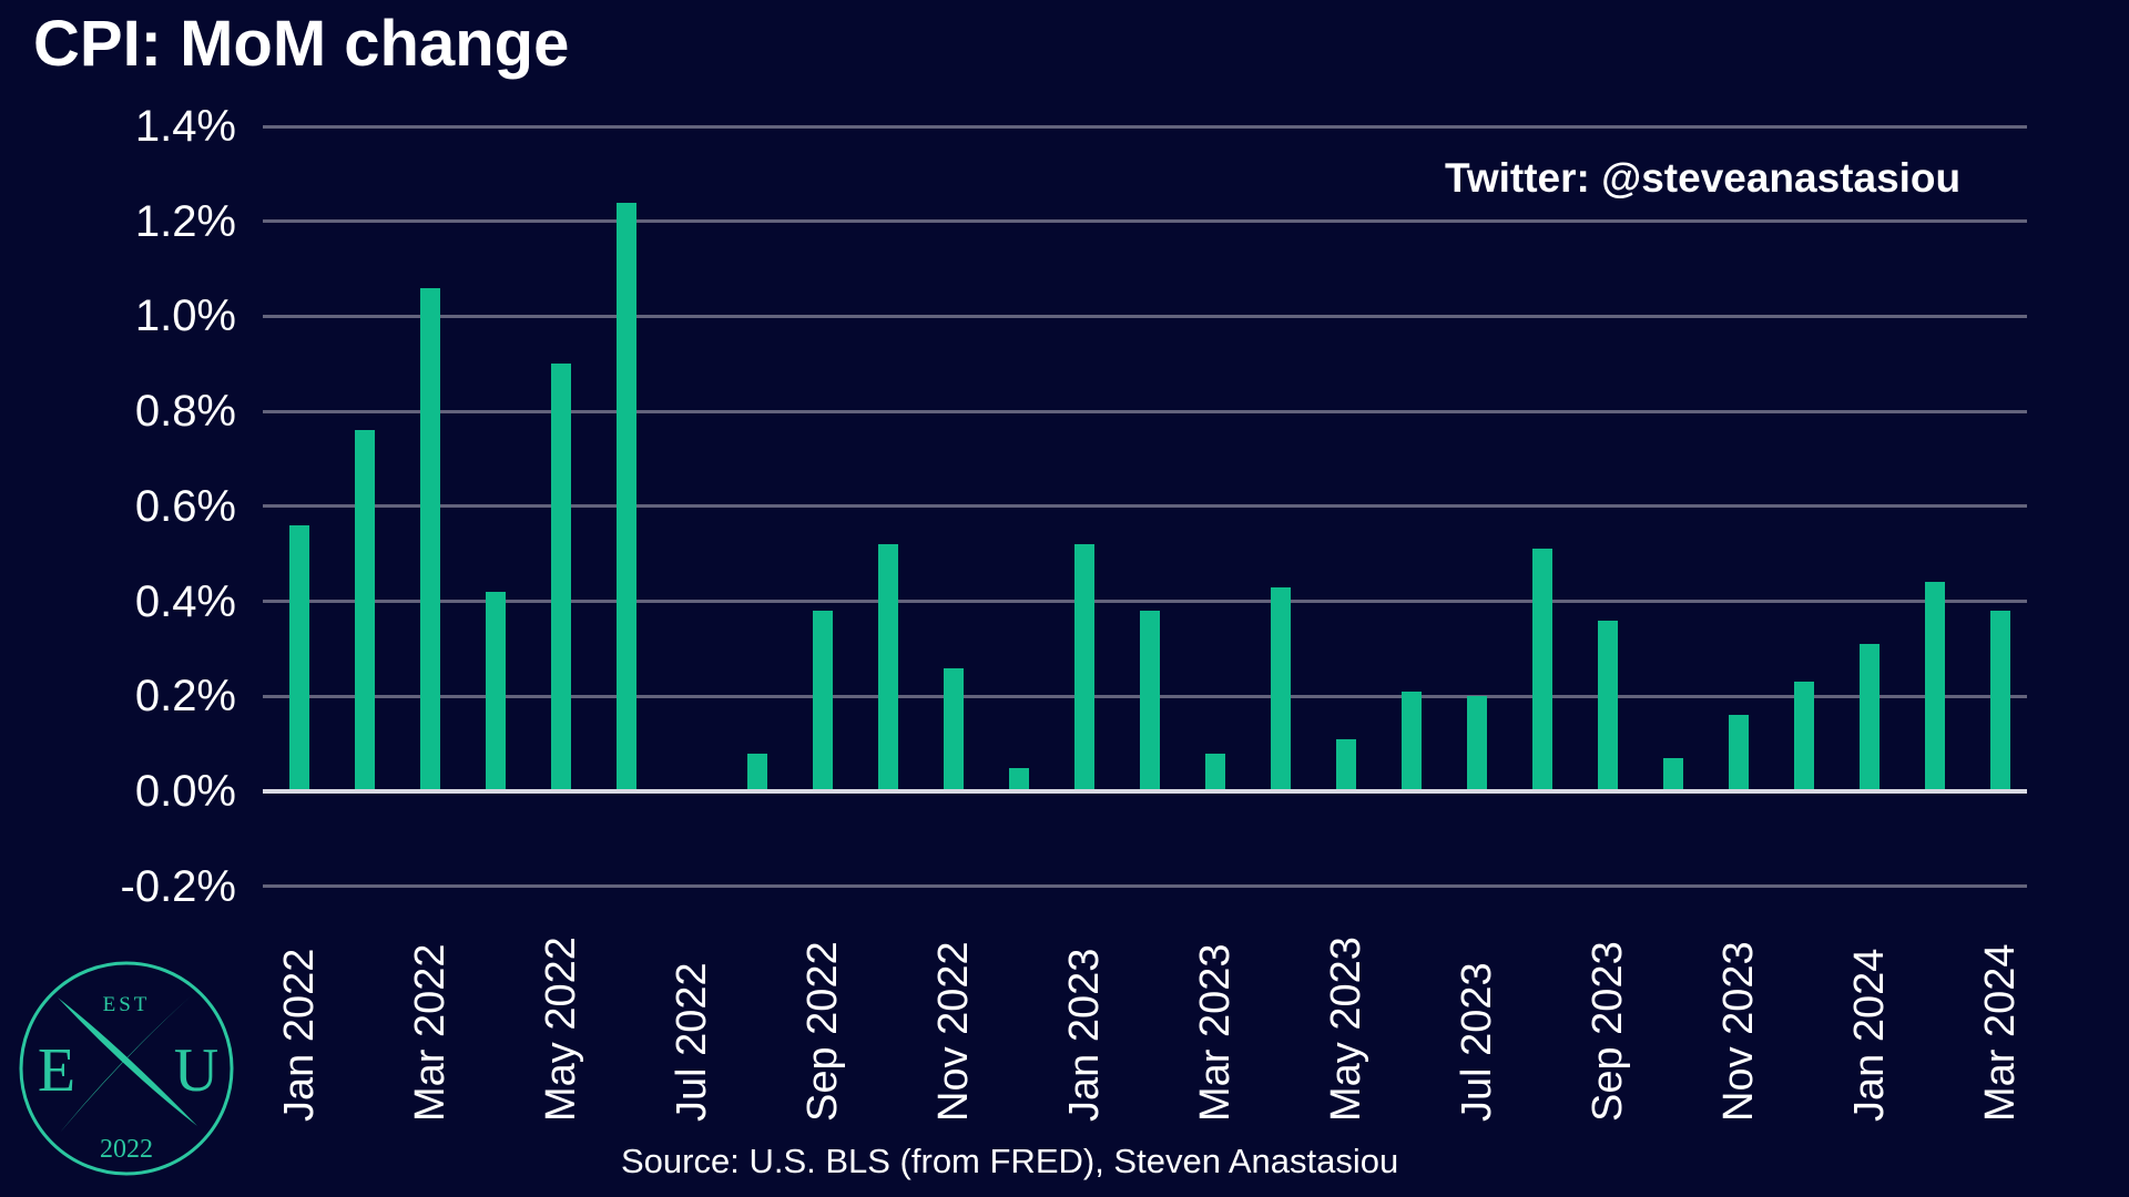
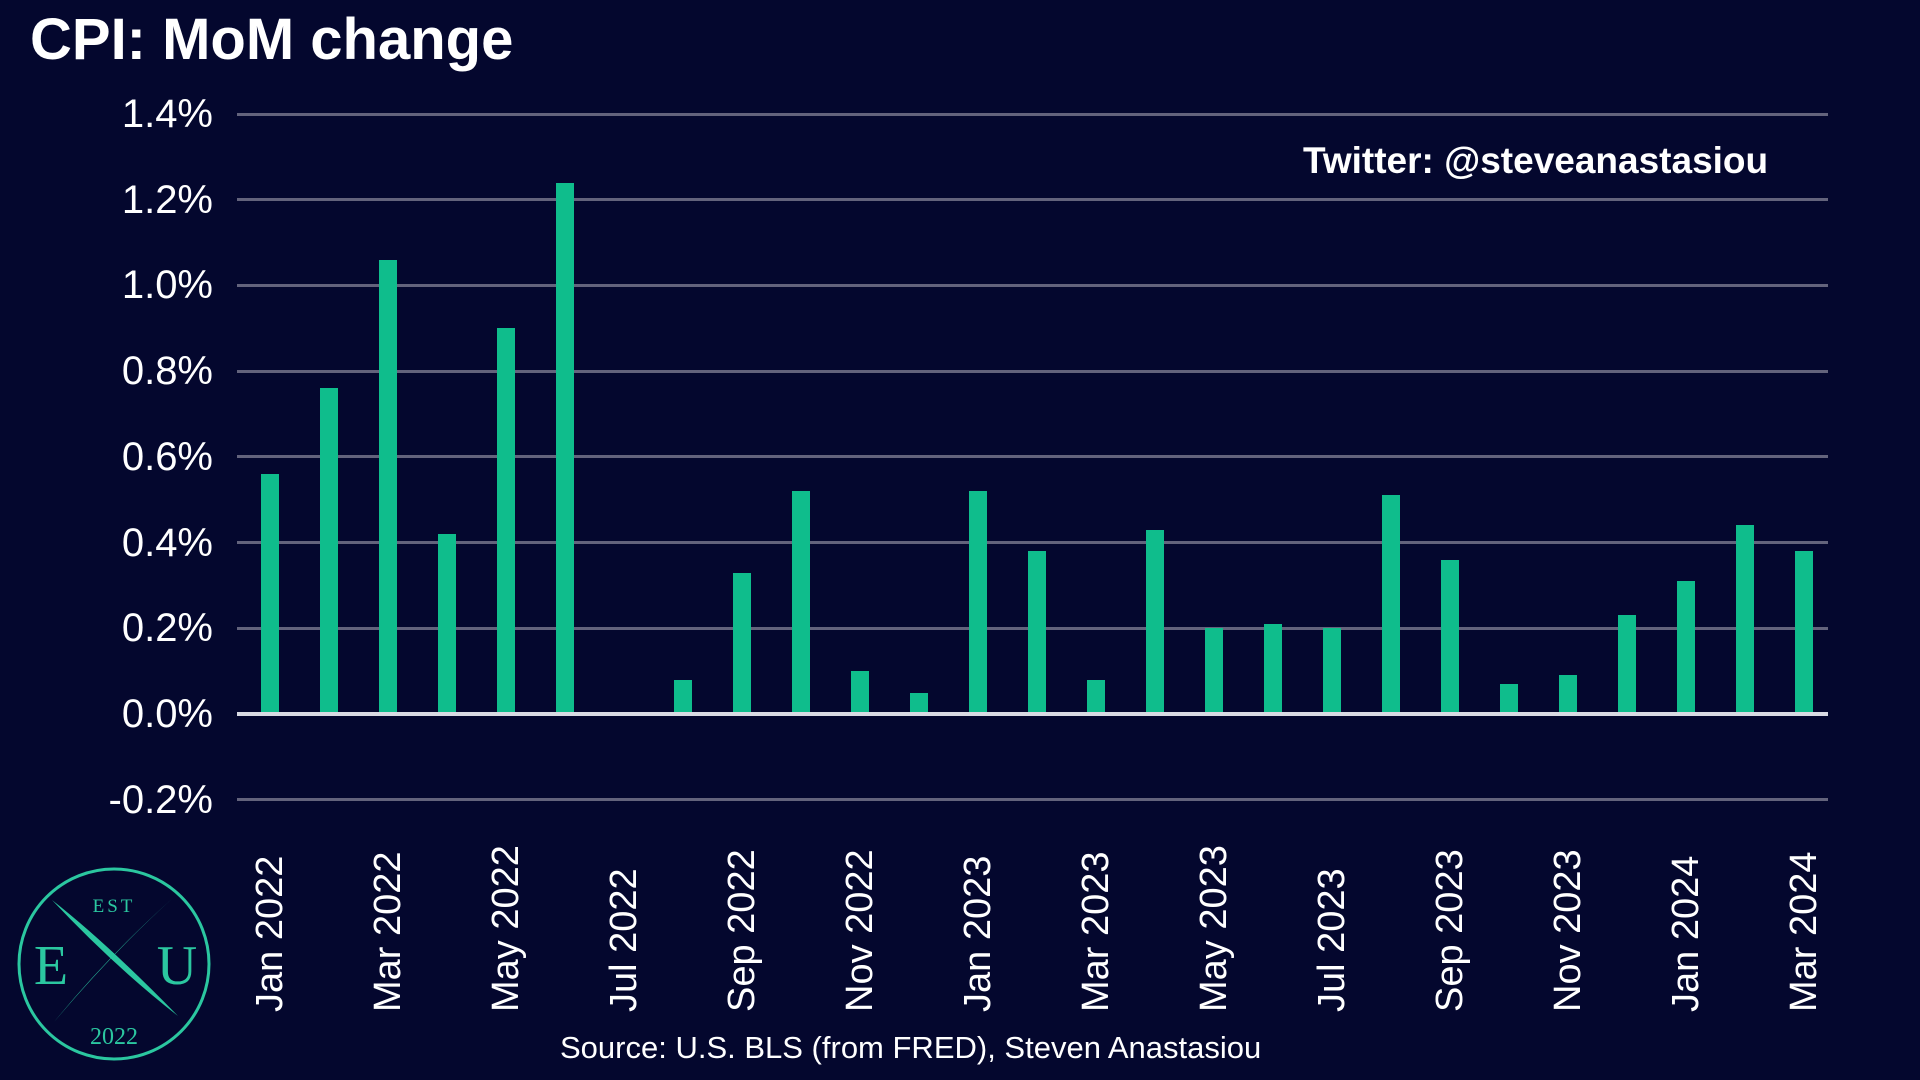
Sep 2022: 0.38% -> 0.33%
Nov 2022: 0.26% -> 0.10%
May 2023: 0.11% -> 0.20%
Nov 2023: 0.16% -> 0.09%
